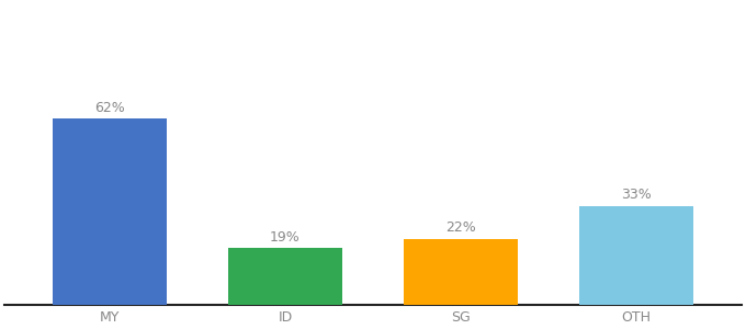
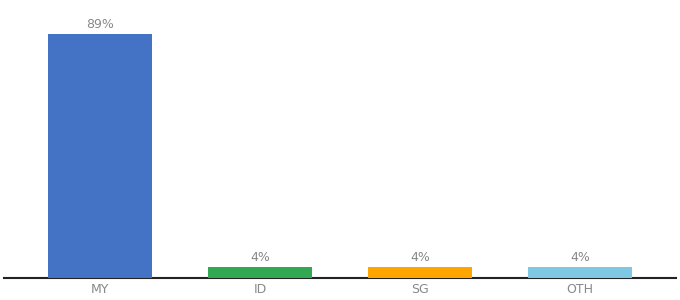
MY: 62% -> 89%
ID: 19% -> 4%
SG: 22% -> 4%
OTH: 33% -> 4%
